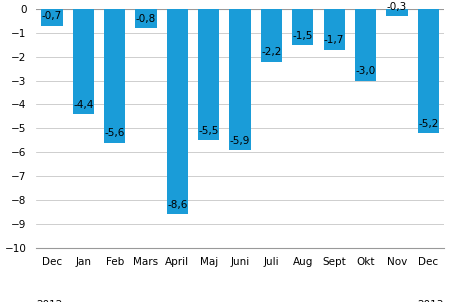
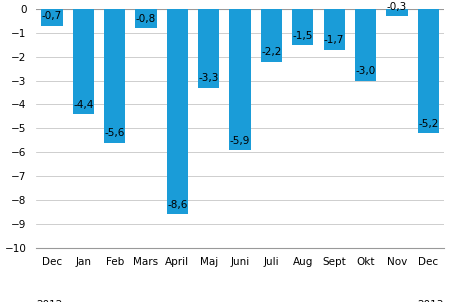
Maj: -5,5 -> -3,3
